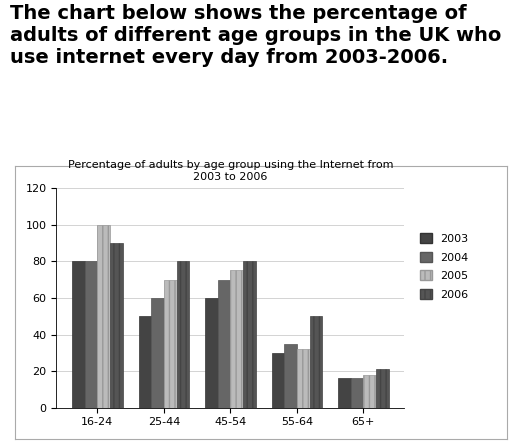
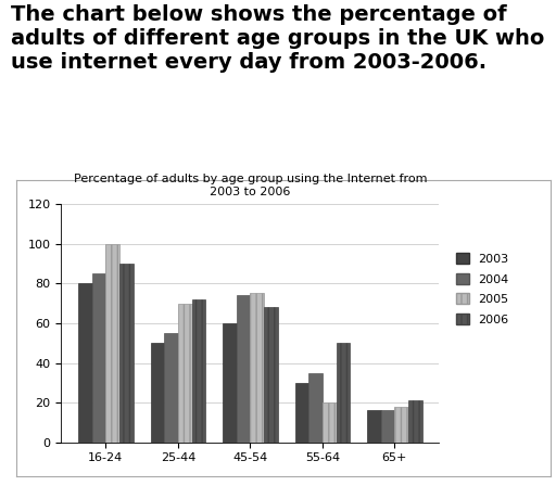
2004/16-24: 80 -> 85
2004/25-44: 60 -> 55
2006/25-44: 80 -> 72
2004/45-54: 70 -> 74
2006/45-54: 80 -> 68
2005/55-64: 32 -> 20
